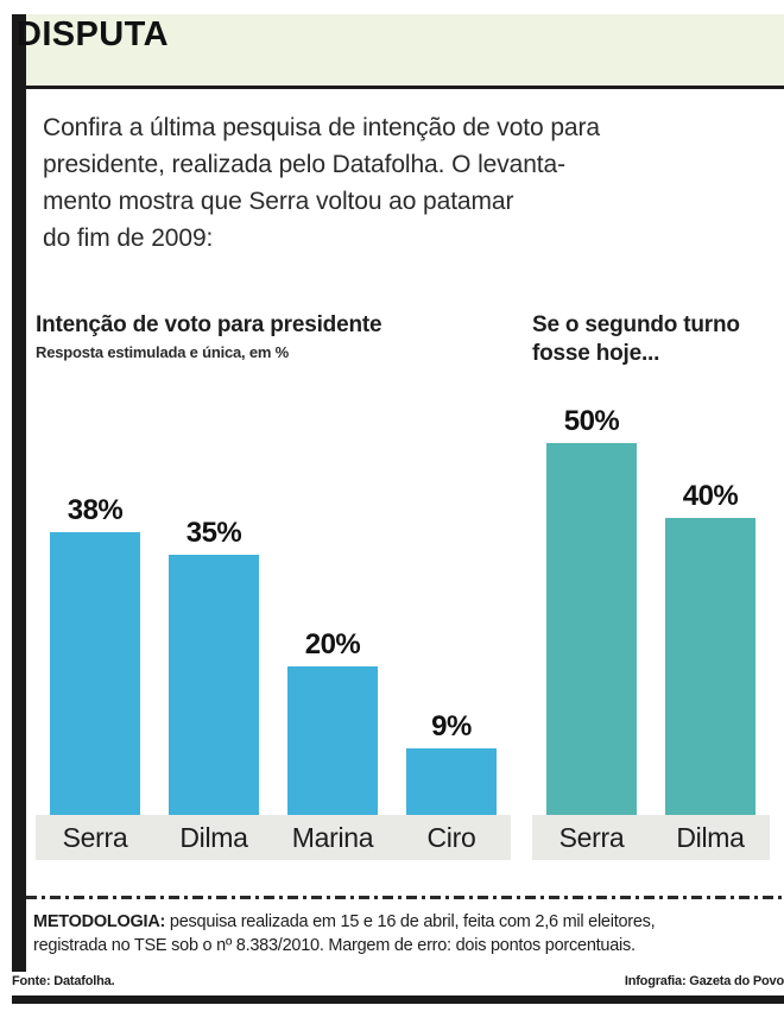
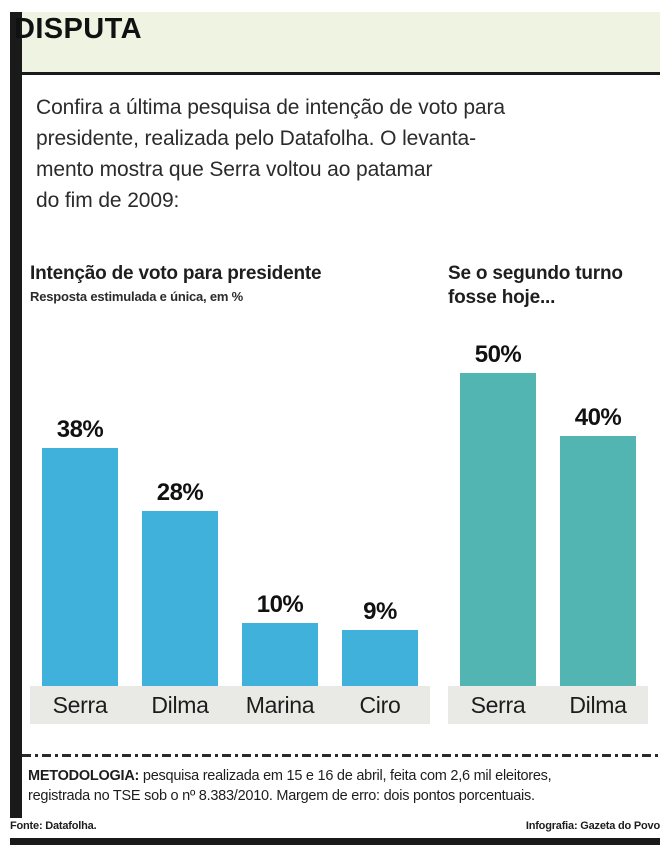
Intenção de voto para presidente/Dilma: 35% -> 28%
Intenção de voto para presidente/Marina: 20% -> 10%
